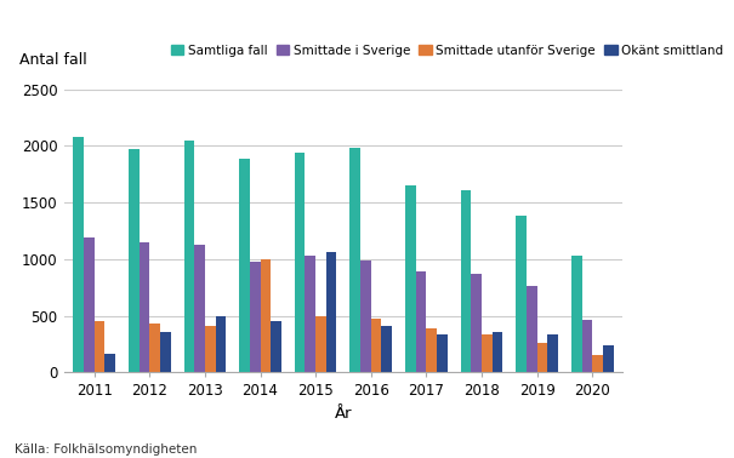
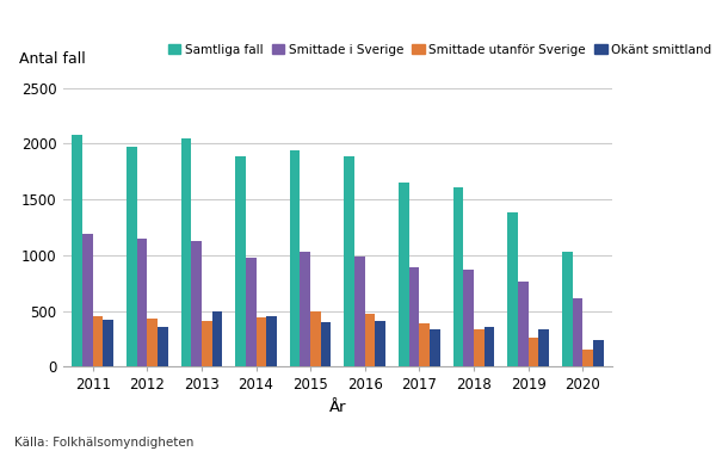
Okänt smittland/2011: 160 -> 420
Smittade utanför Sverige/2014: 1000 -> 440
Okänt smittland/2015: 1060 -> 400
Samtliga fall/2016: 1980 -> 1880
Smittade i Sverige/2020: 460 -> 620
